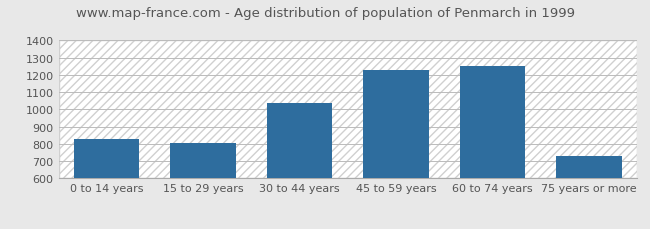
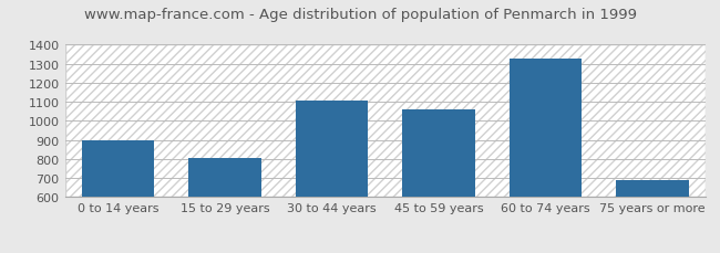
0 to 14 years: 830 -> 900
30 to 44 years: 1040 -> 1110
45 to 59 years: 1230 -> 1060
60 to 74 years: 1250 -> 1330
75 years or more: 730 -> 690
